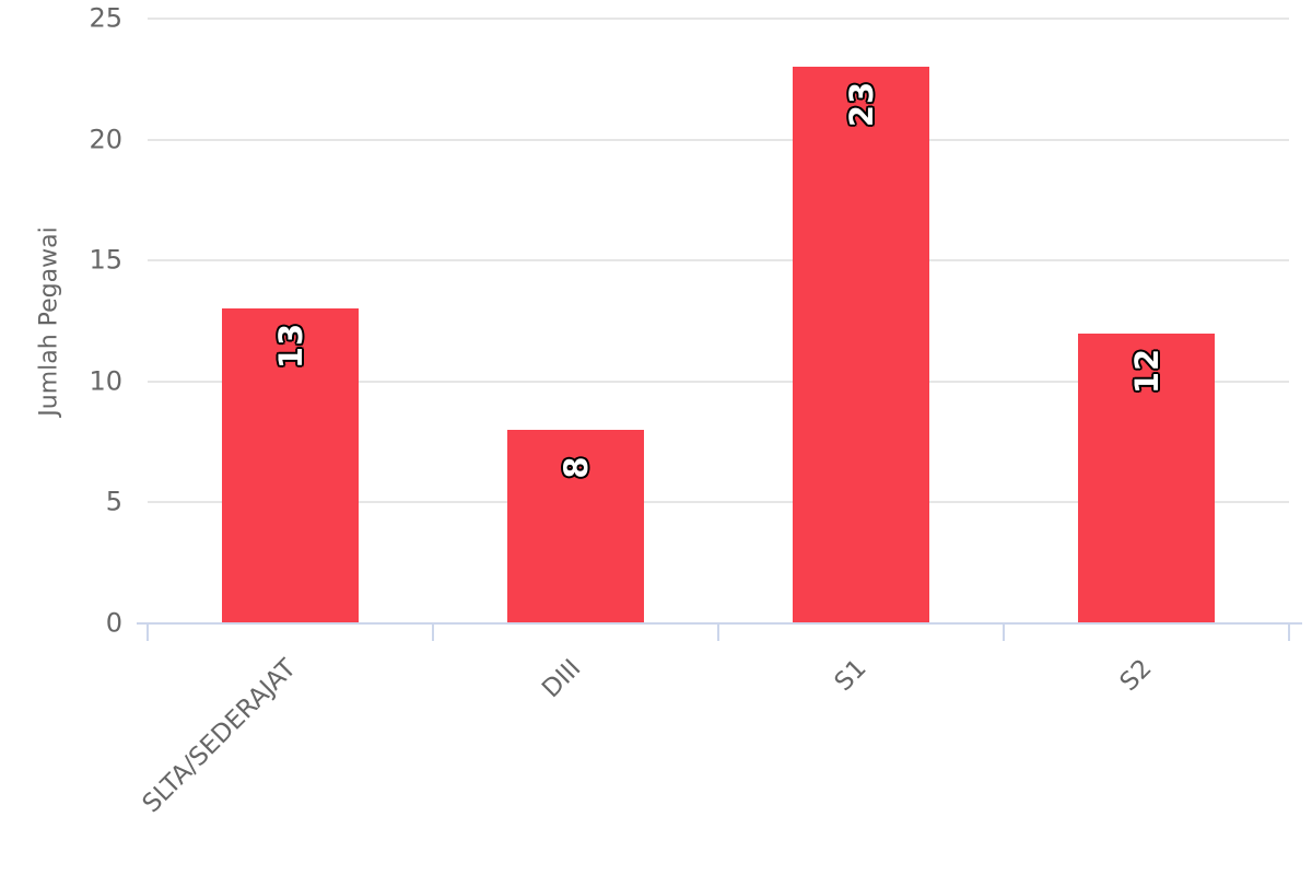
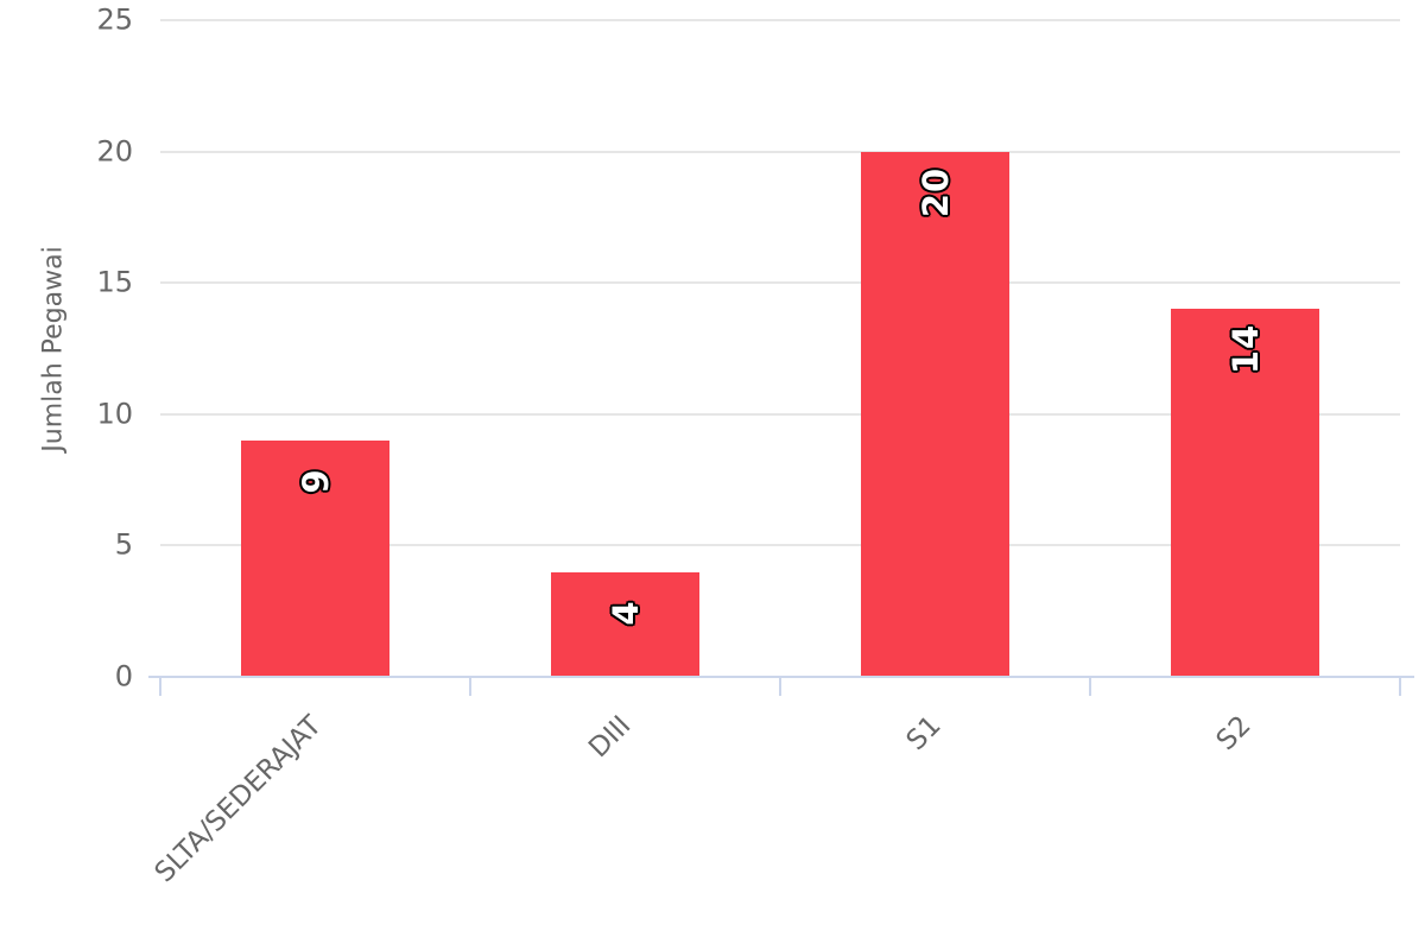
SLTA/SEDERAJAT: 13 -> 9
DIII: 8 -> 4
S1: 23 -> 20
S2: 12 -> 14
